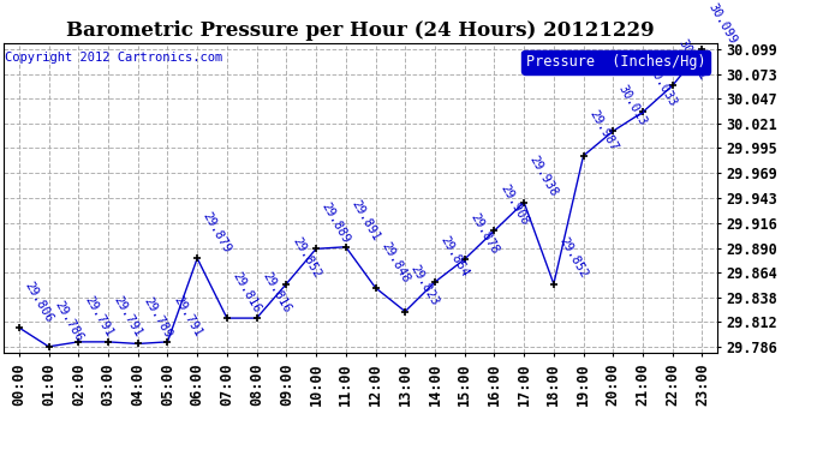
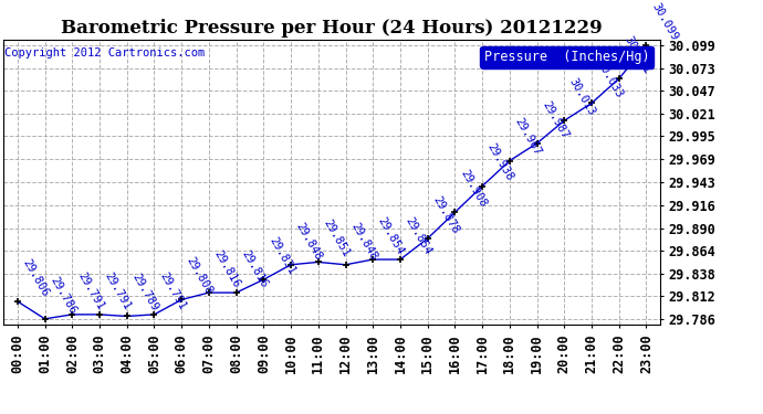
06:00: 29.879 -> 29.808
09:00: 29.852 -> 29.831
10:00: 29.889 -> 29.848
11:00: 29.891 -> 29.851
13:00: 29.823 -> 29.854
18:00: 29.852 -> 29.967
